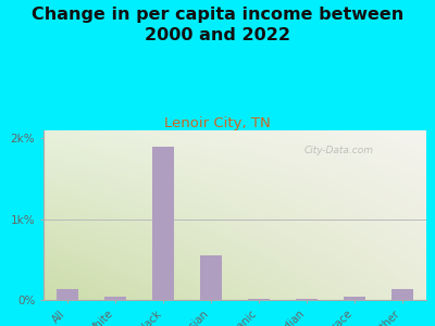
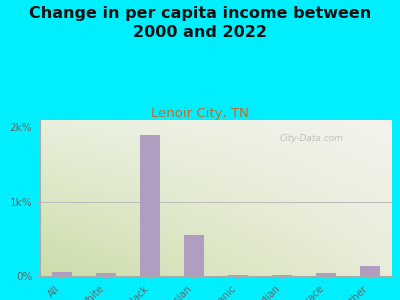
All: 0.14k% -> 0.05k%
